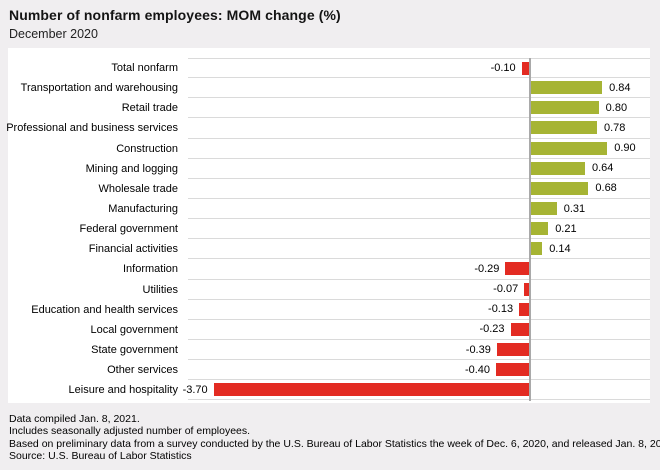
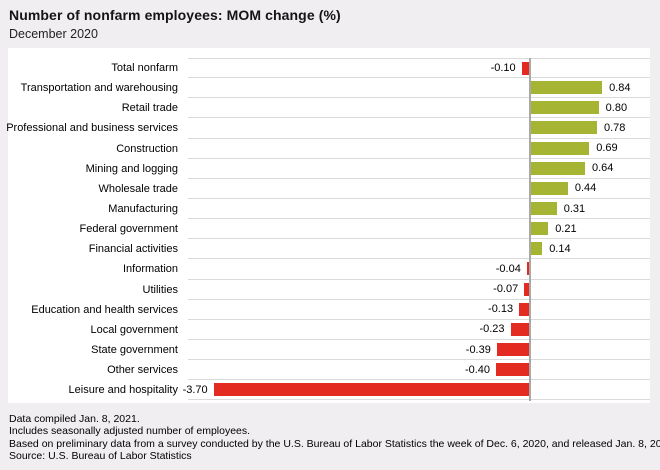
Construction: 0.90 -> 0.69
Wholesale trade: 0.68 -> 0.44
Information: -0.29 -> -0.04
